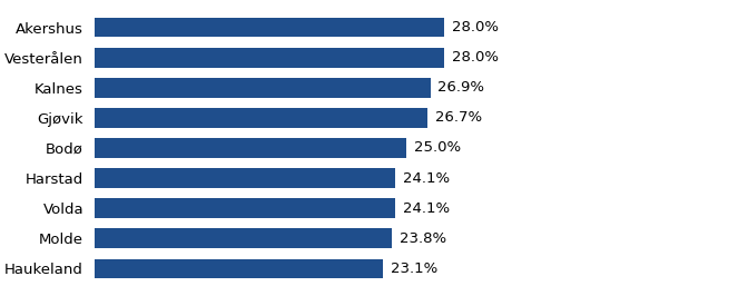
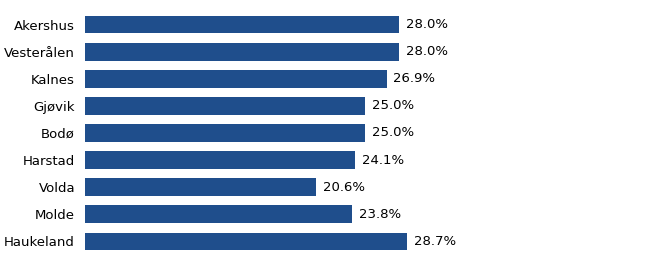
Gjøvik: 26.7% -> 25.0%
Volda: 24.1% -> 20.6%
Haukeland: 23.1% -> 28.7%
